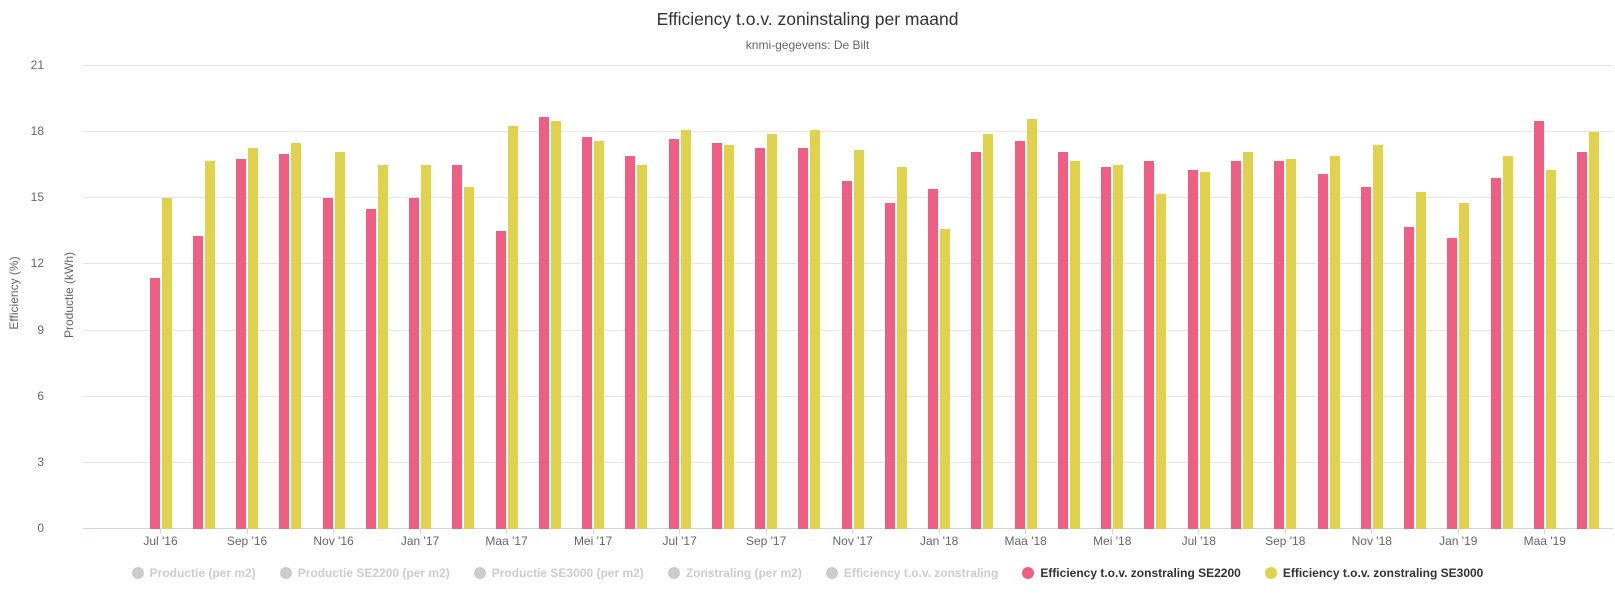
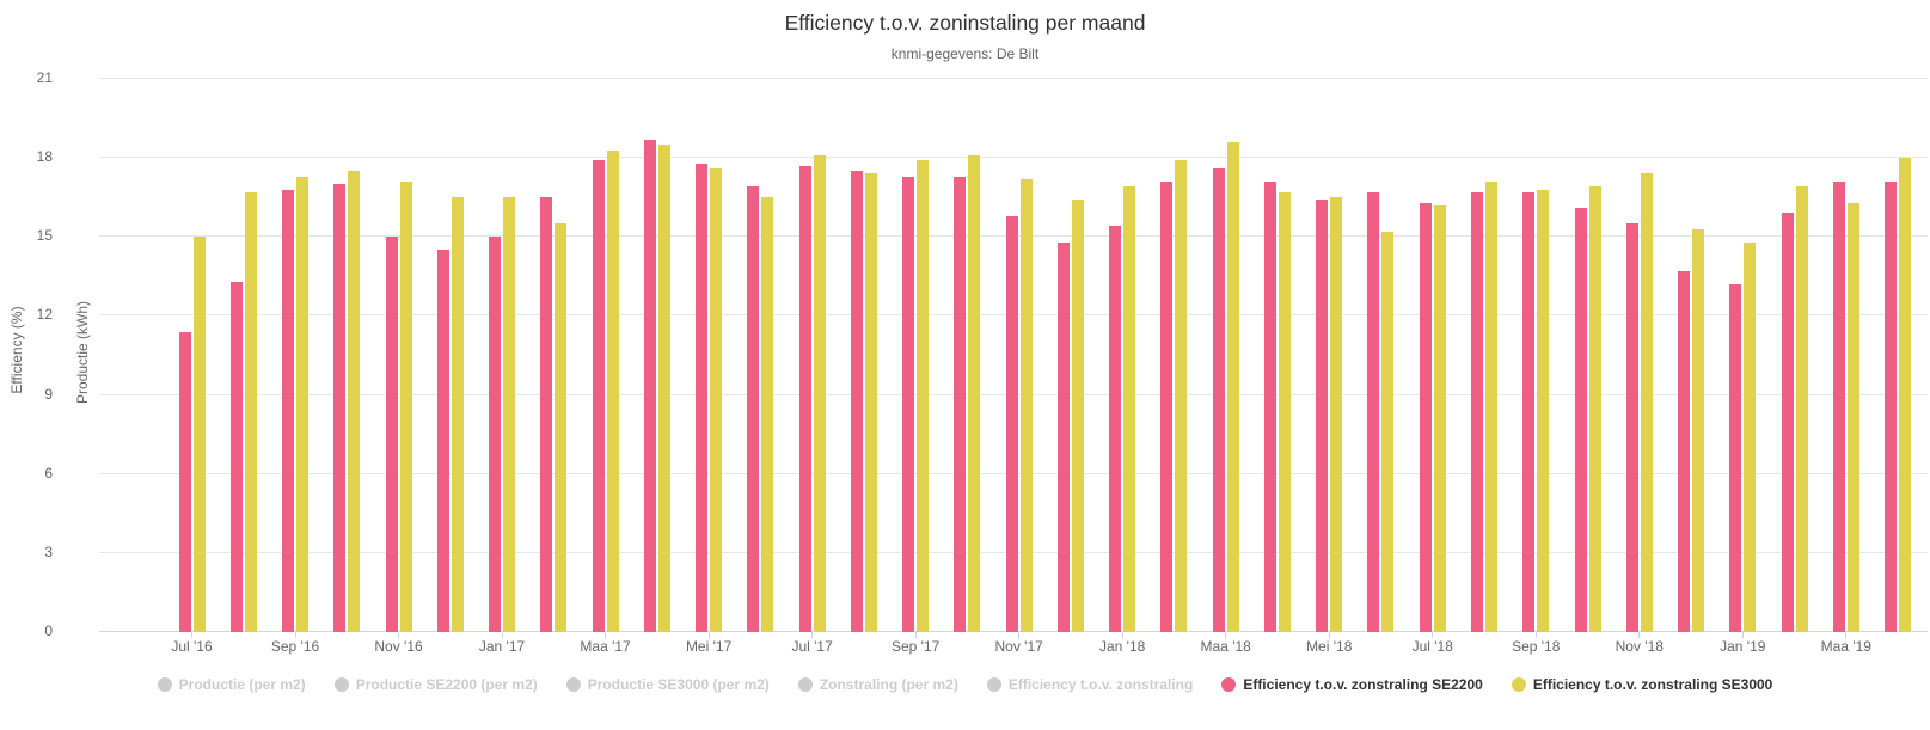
Efficiency t.o.v. zonstraling SE2200/Maa '17: 13.5 -> 17.9
Efficiency t.o.v. zonstraling SE3000/Jan '18: 13.6 -> 16.9
Efficiency t.o.v. zonstraling SE2200/Maa '19: 18.5 -> 17.1
